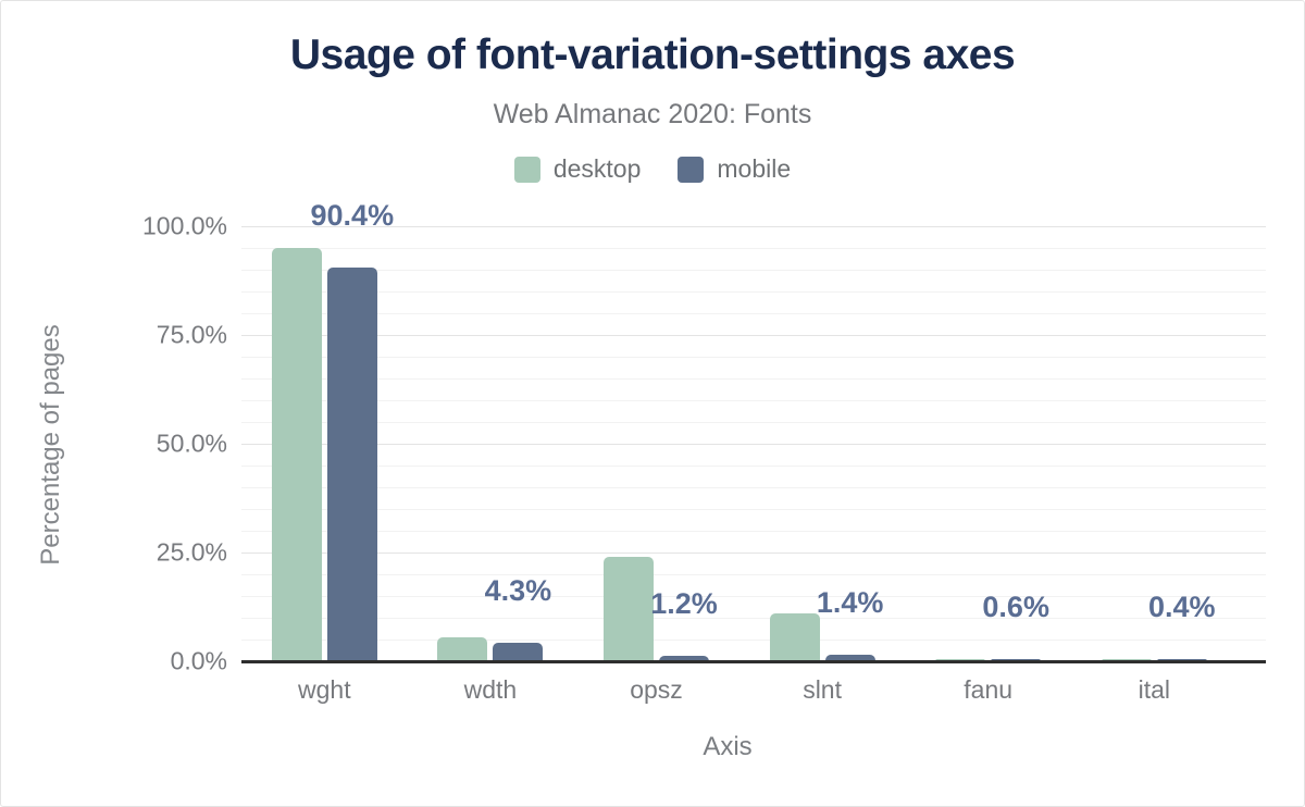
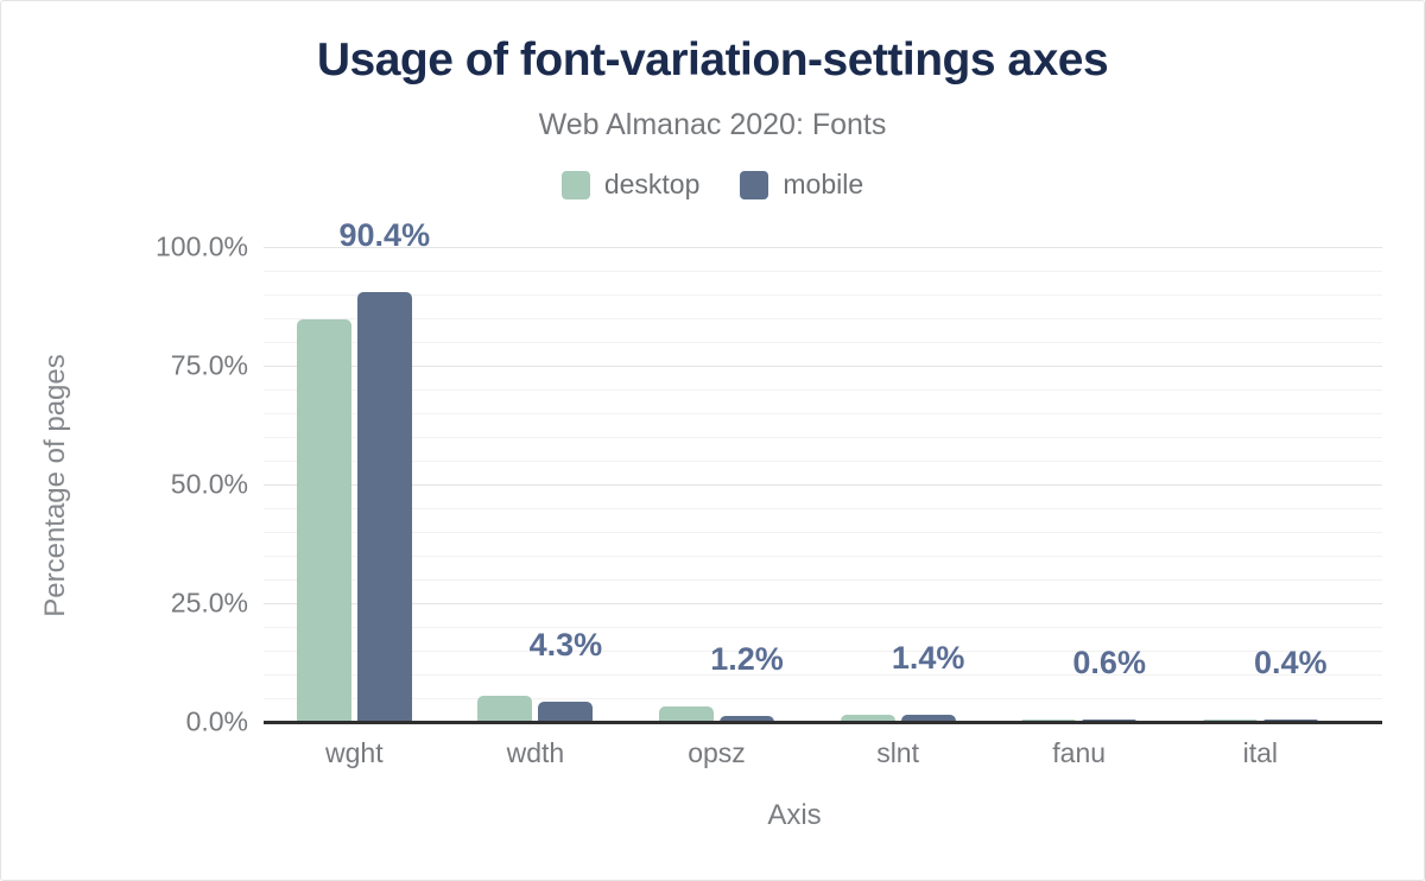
desktop/wght: 95% -> 85%
desktop/opsz: 24% -> 3%
desktop/slnt: 11% -> 2%
